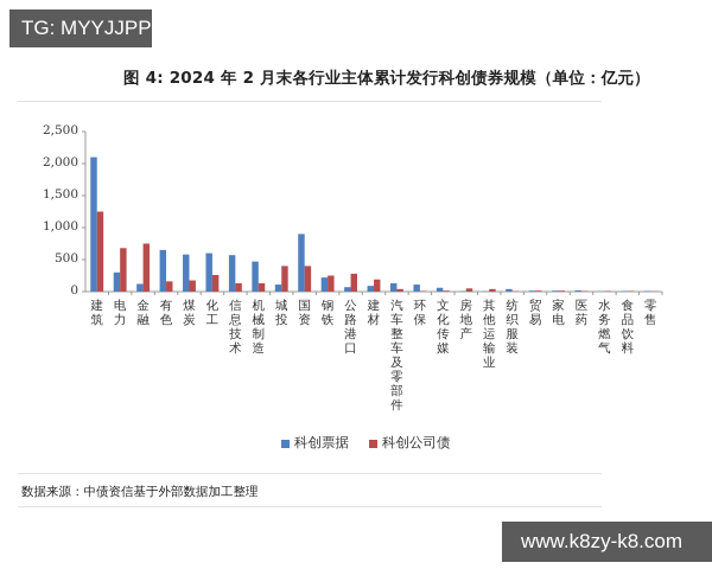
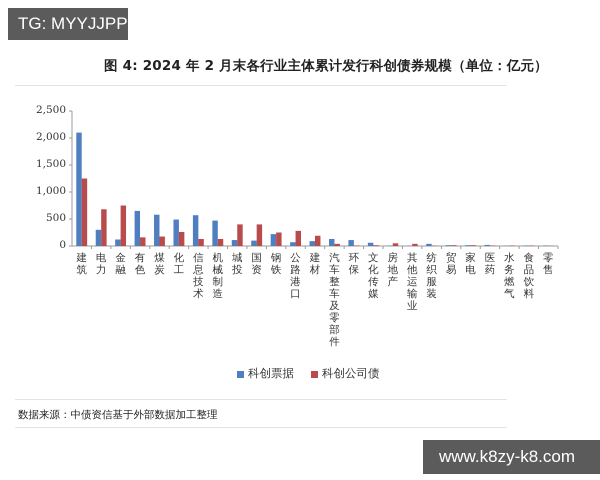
科创票据/化工: 600 -> 500
科创票据/国资: 900 -> 100
